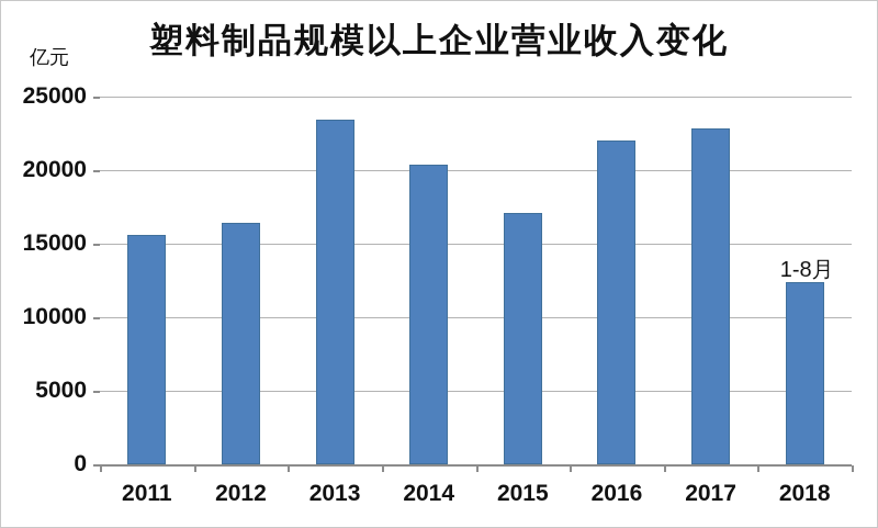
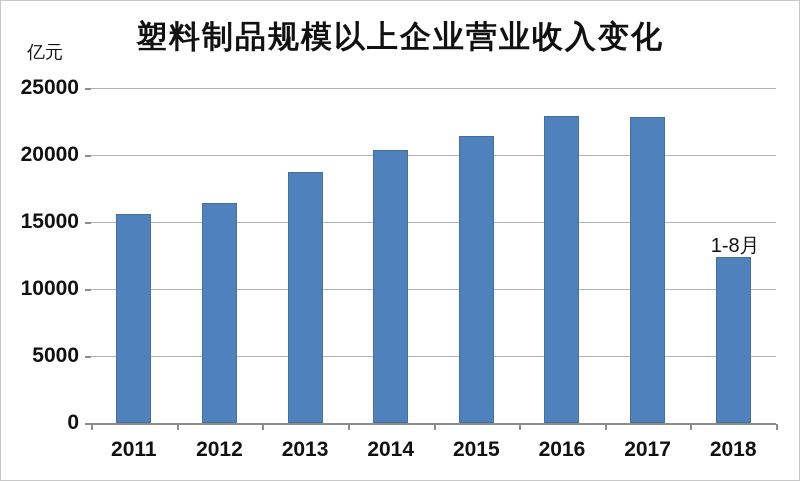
2013: 23400 -> 18700
2015: 17100 -> 21400
2016: 22000 -> 22900
